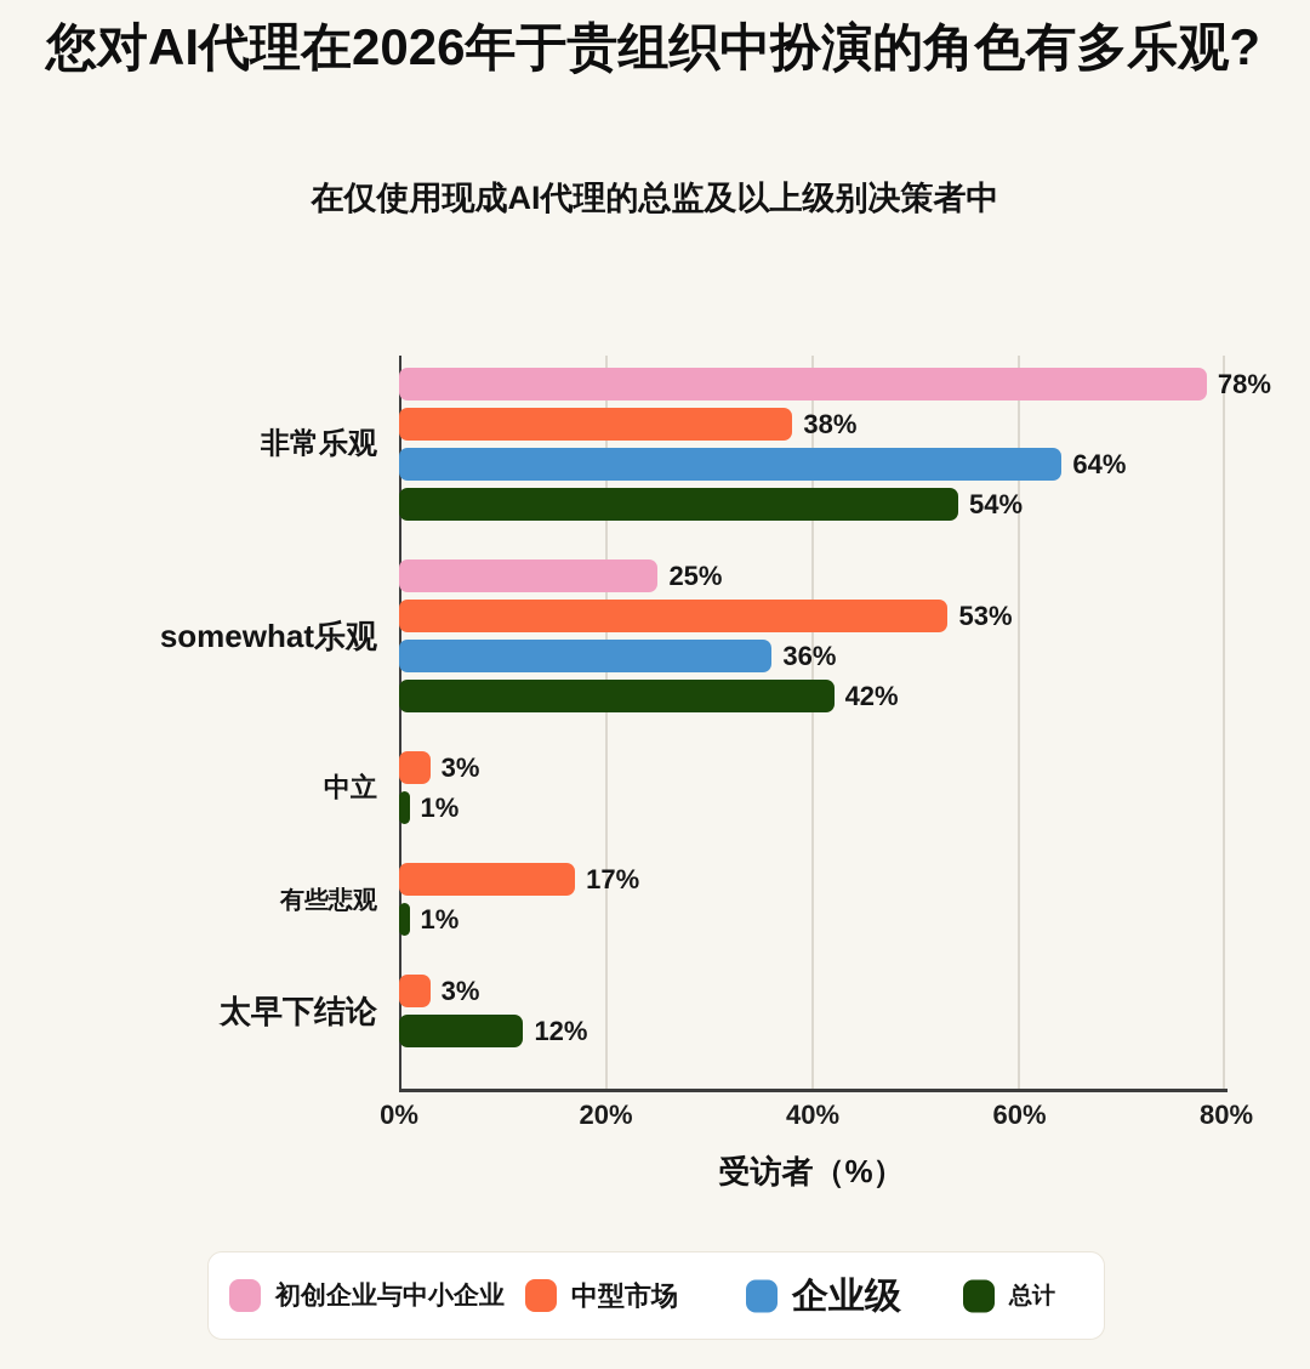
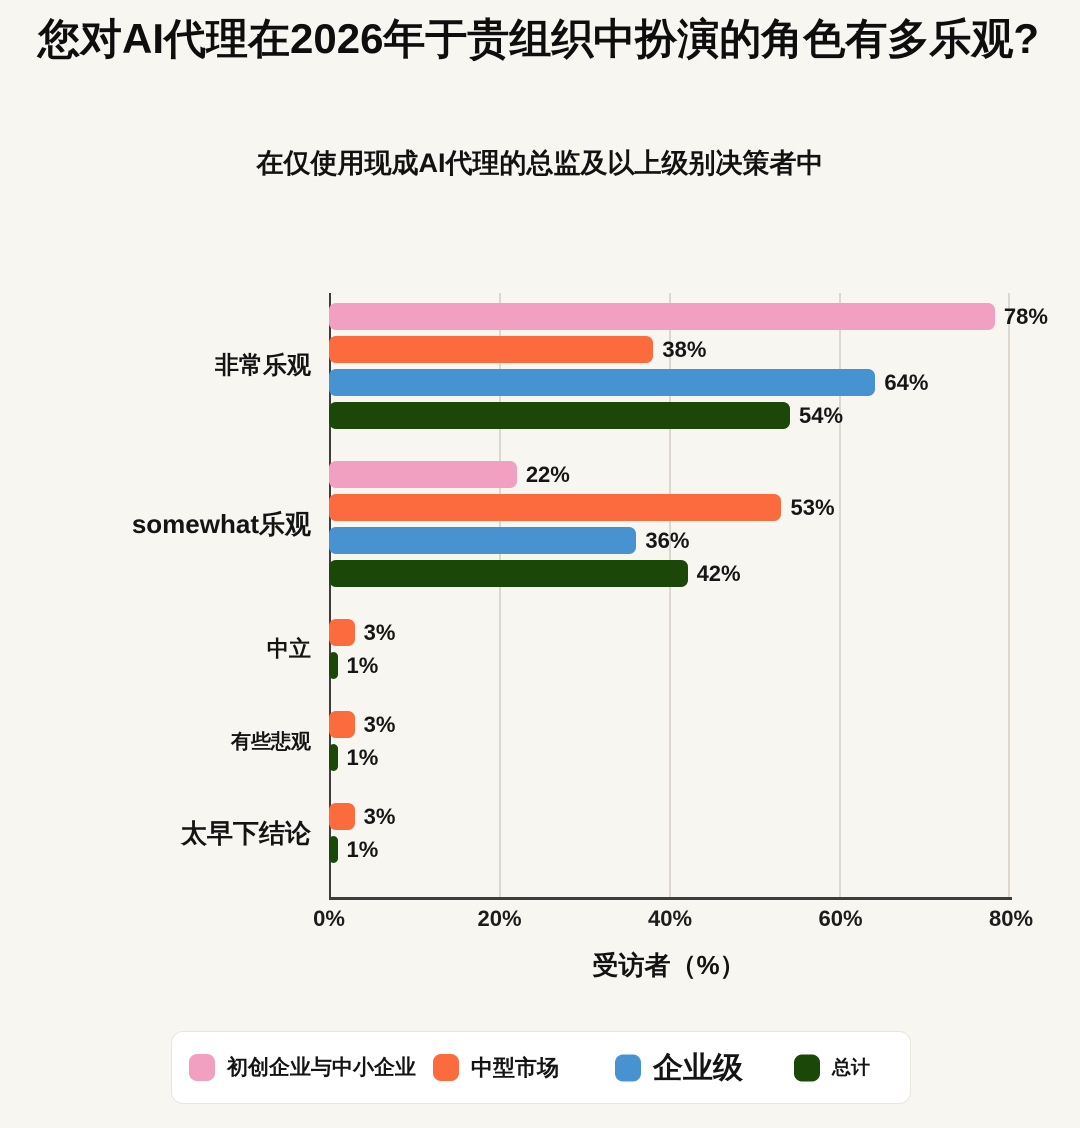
初创企业与中小企业/somewhat乐观: 25% -> 22%
中型市场/有些悲观: 17% -> 3%
总计/太早下结论: 12% -> 1%
